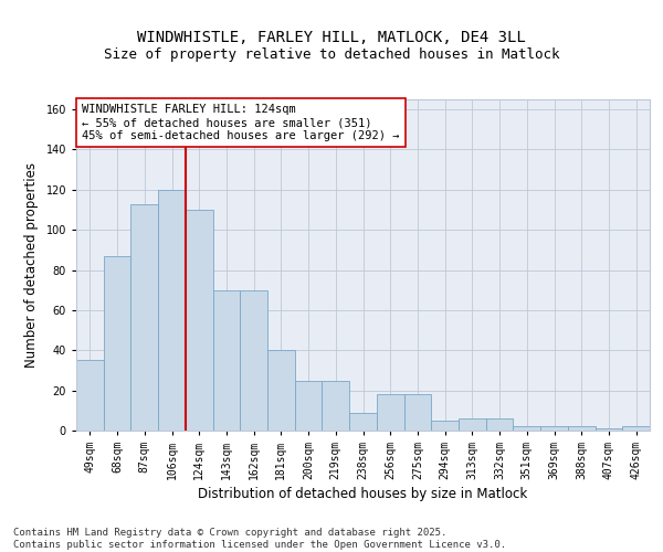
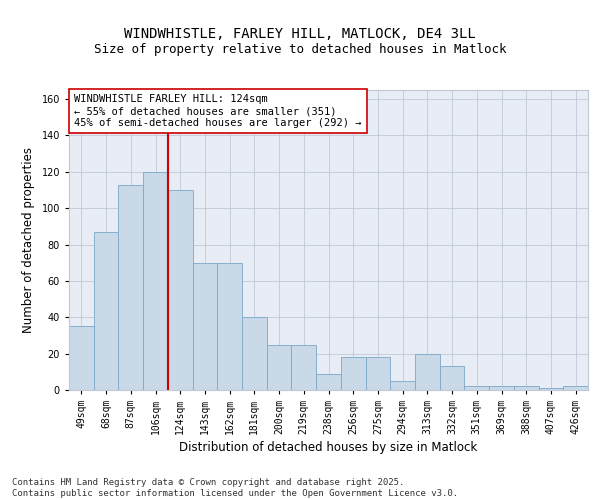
313sqm: 6 -> 20
332sqm: 6 -> 13
